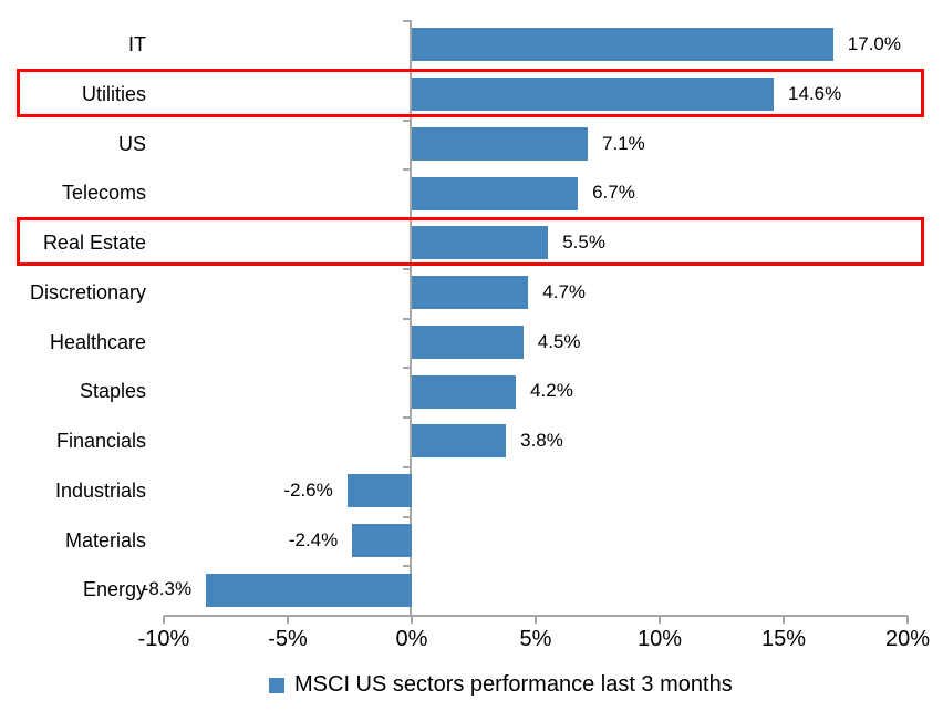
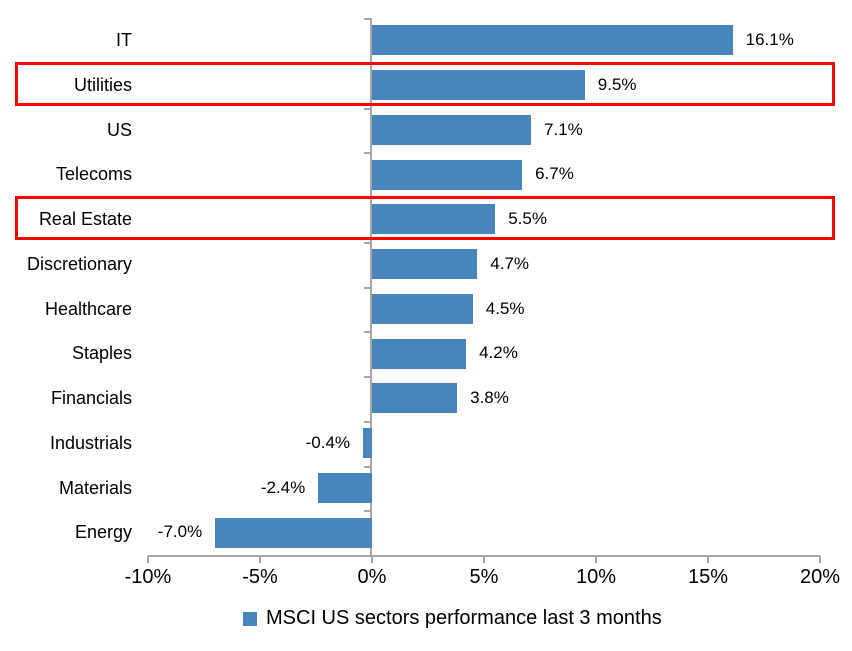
IT: 17.0% -> 16.1%
Utilities: 14.6% -> 9.5%
Industrials: -2.6% -> -0.4%
Energy: -8.3% -> -7.0%
